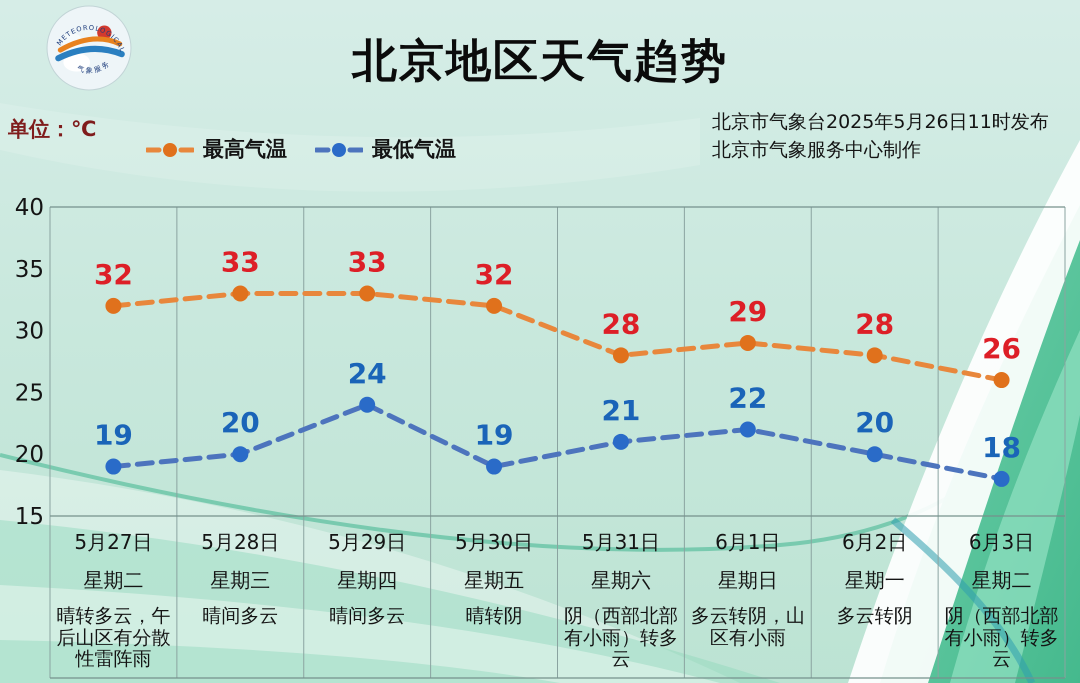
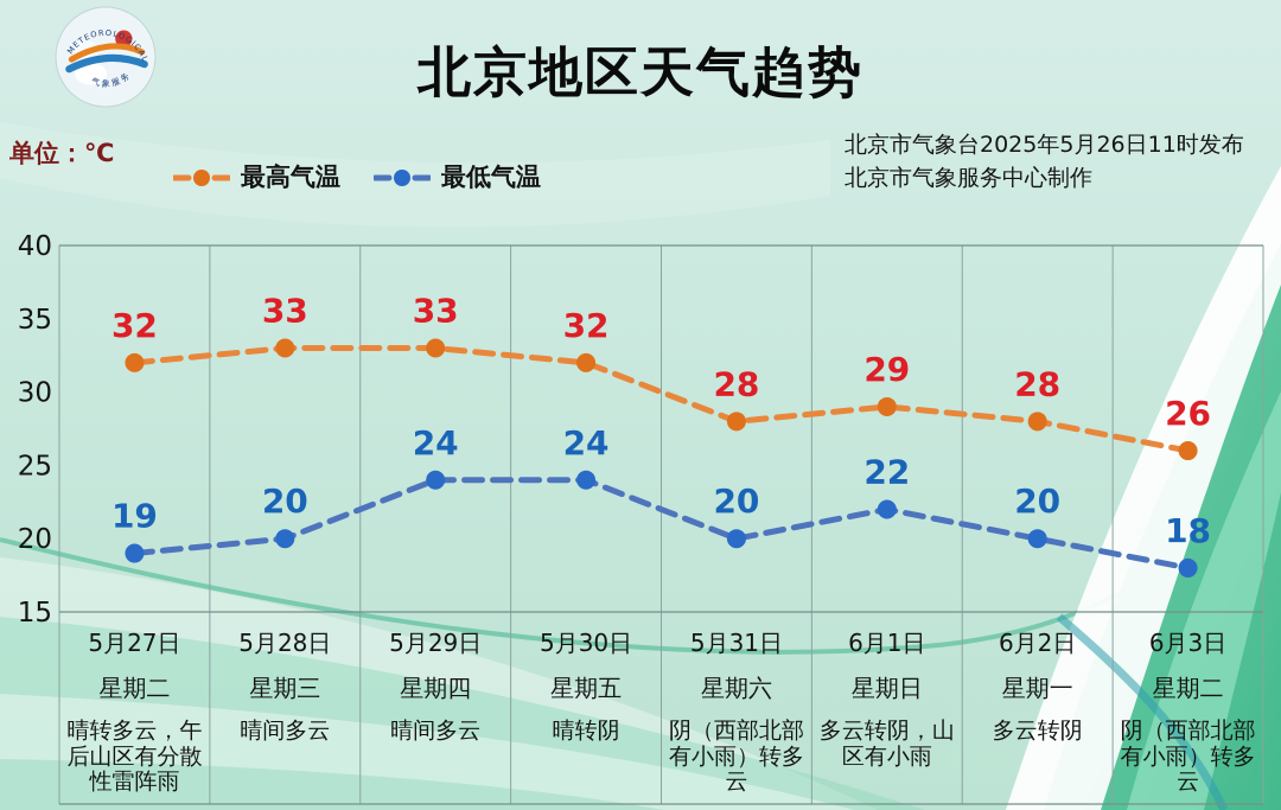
最低气温/5月30日: 19 -> 24
最低气温/5月31日: 21 -> 20
